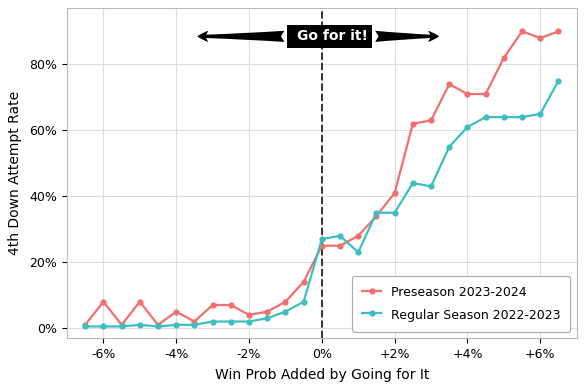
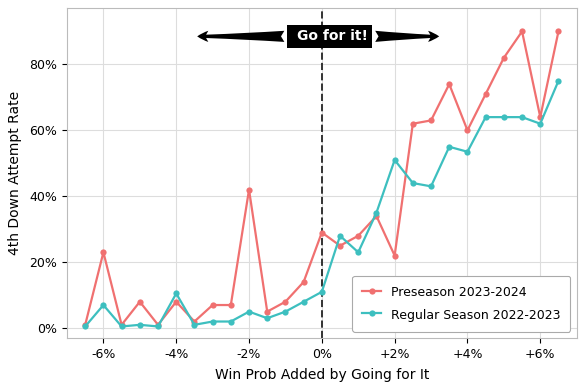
Preseason 2023-2024/-6%: 8% -> 23%
Regular Season 2022-2023/-6%: 0.5% -> 7.0%
Preseason 2023-2024/-4%: 5% -> 8%
Regular Season 2022-2023/-4%: 1.0% -> 10.5%
Preseason 2023-2024/-2%: 4% -> 42%
Regular Season 2022-2023/-2%: 2.0% -> 5.0%
Preseason 2023-2024/0%: 25% -> 29%
Regular Season 2022-2023/0%: 27.0% -> 11.0%
Preseason 2023-2024/+2%: 41% -> 22%
Regular Season 2022-2023/+2%: 35.0% -> 51.0%
Preseason 2023-2024/+4%: 71% -> 60%
Regular Season 2022-2023/+4%: 61.0% -> 53.5%
Preseason 2023-2024/+6%: 88% -> 64%
Regular Season 2022-2023/+6%: 65.0% -> 62.0%
